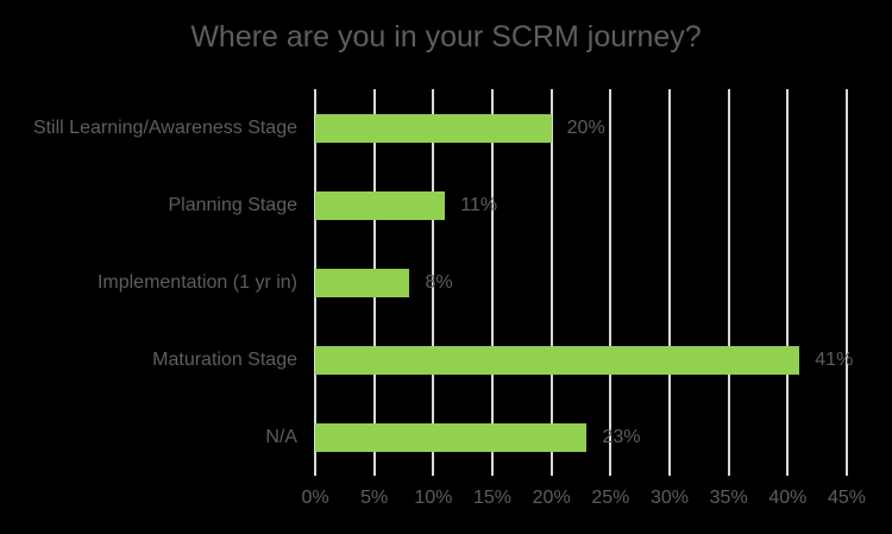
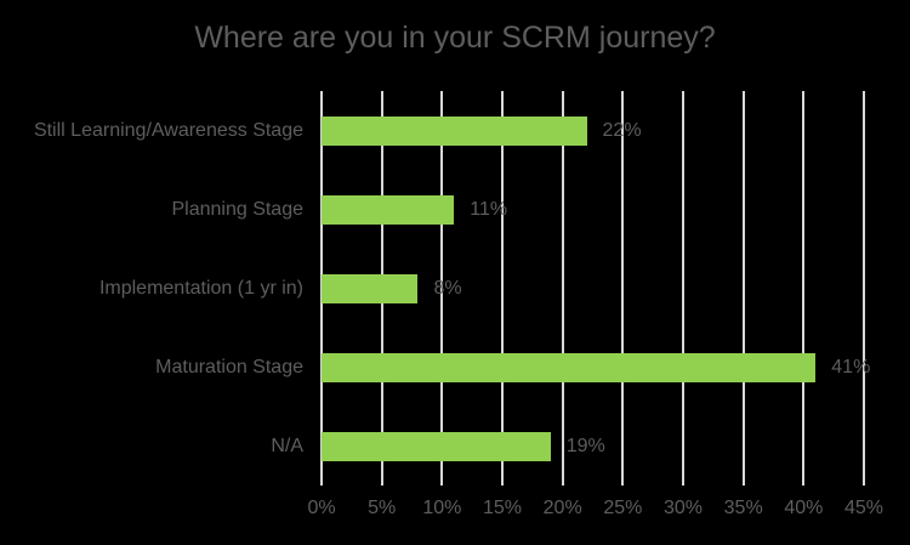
Still Learning/Awareness Stage: 20% -> 22%
N/A: 23% -> 19%
